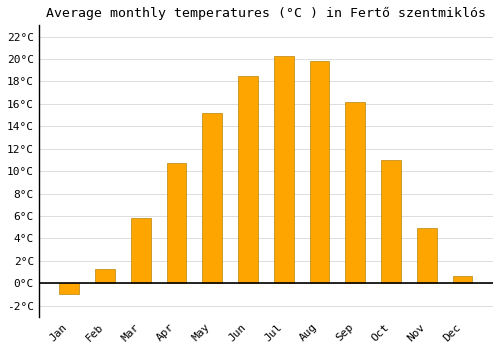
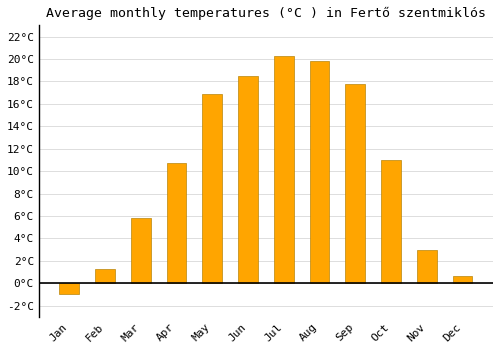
May: 15.2°C -> 16.9°C
Sep: 16.2°C -> 17.8°C
Nov: 4.9°C -> 3.0°C
